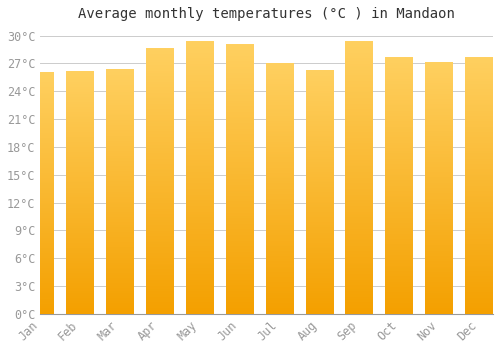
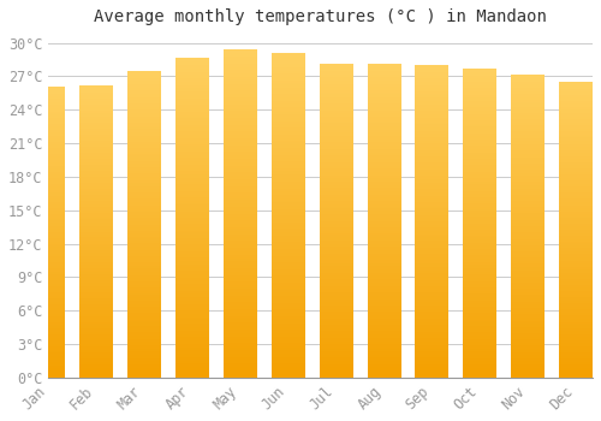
Mar: 26.4°C -> 27.4°C
Jul: 27.0°C -> 28.1°C
Aug: 26.2°C -> 28.1°C
Sep: 29.4°C -> 28.0°C
Dec: 27.6°C -> 26.5°C
